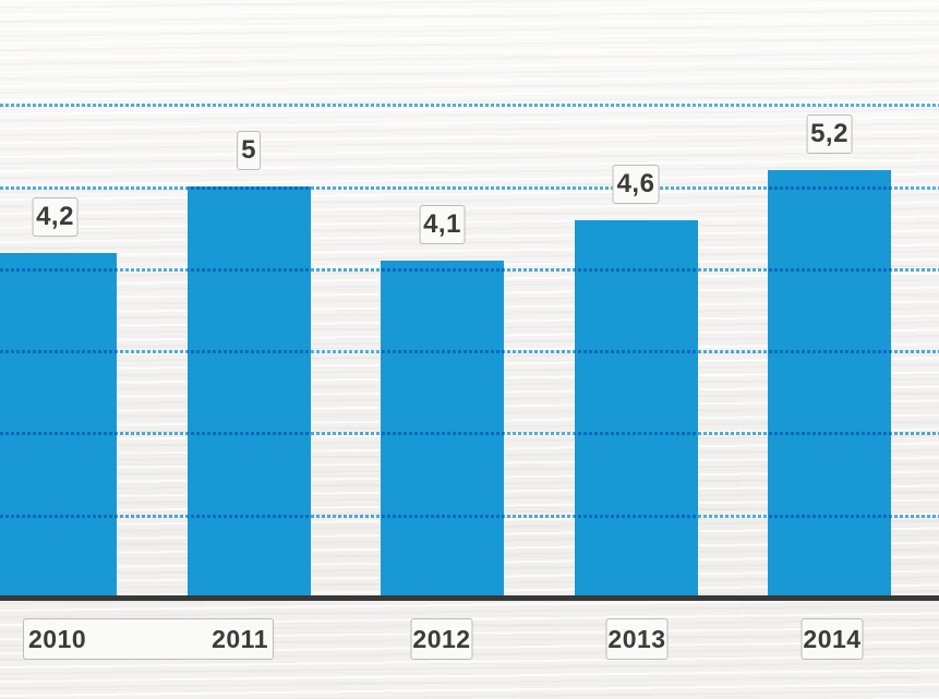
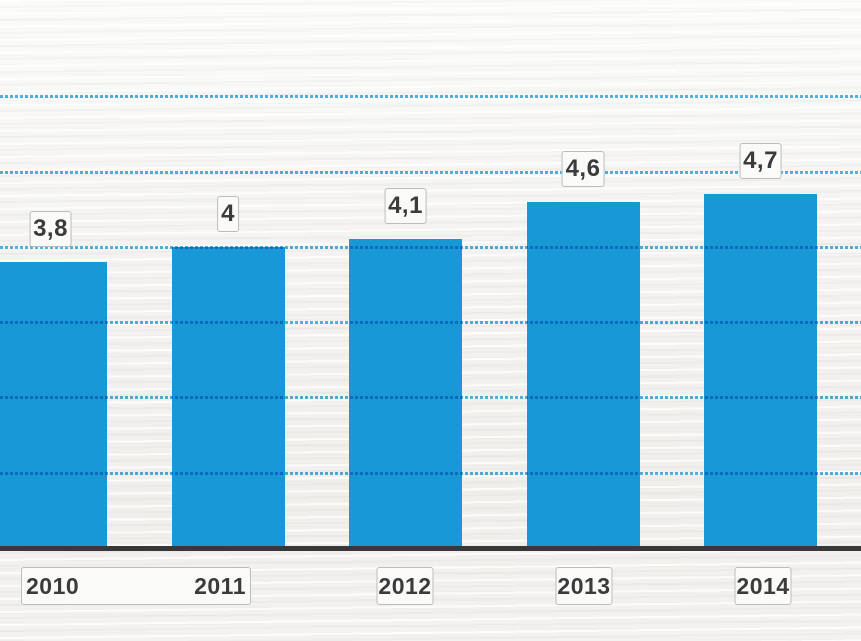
2010: 4,2 -> 3,8
2011: 5 -> 4
2014: 5,2 -> 4,7
